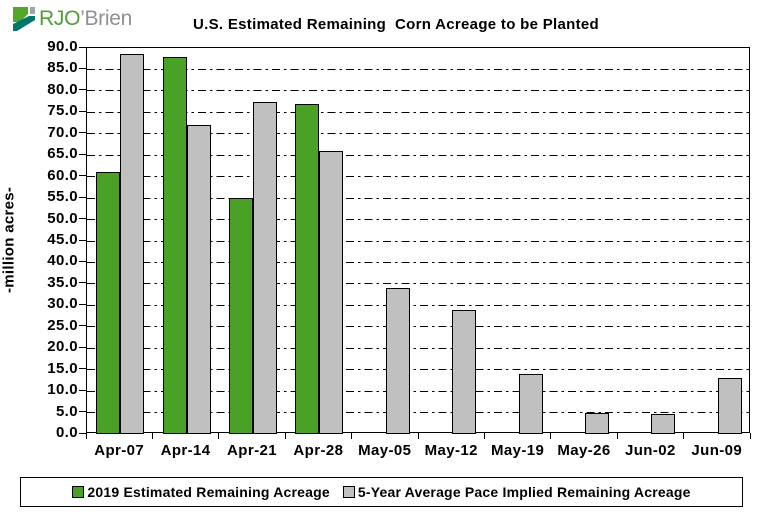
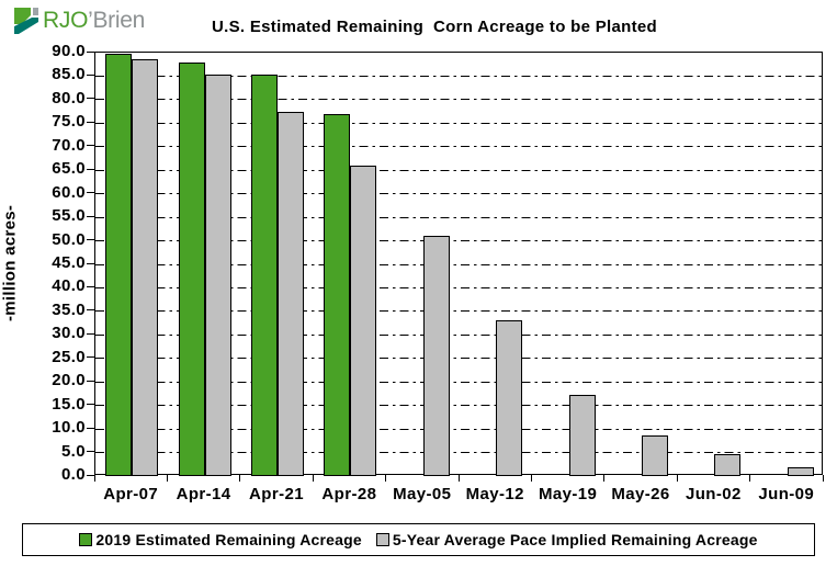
2019 Estimated Remaining Acreage/Apr-07: 61 -> 90
5-Year Average Pace Implied Remaining Acreage/Apr-14: 72 -> 85
2019 Estimated Remaining Acreage/Apr-21: 55 -> 85
5-Year Average Pace Implied Remaining Acreage/May-05: 34 -> 51
5-Year Average Pace Implied Remaining Acreage/May-12: 29 -> 33
5-Year Average Pace Implied Remaining Acreage/May-19: 14 -> 17
5-Year Average Pace Implied Remaining Acreage/May-26: 5 -> 9
5-Year Average Pace Implied Remaining Acreage/Jun-09: 13 -> 2
